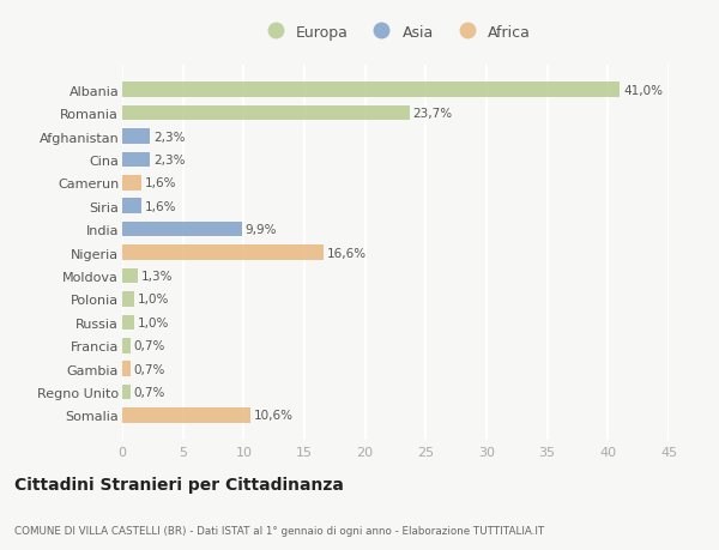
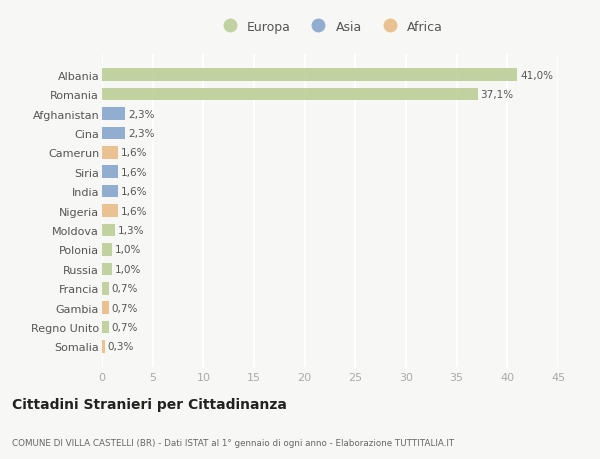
Romania: 23,7% -> 37,1%
India: 9,9% -> 1,6%
Nigeria: 16,6% -> 1,6%
Somalia: 10,6% -> 0,3%
